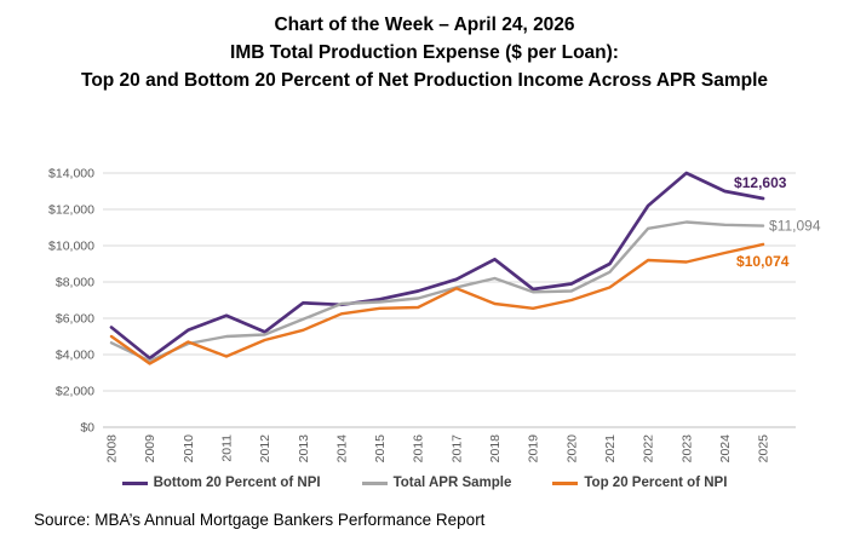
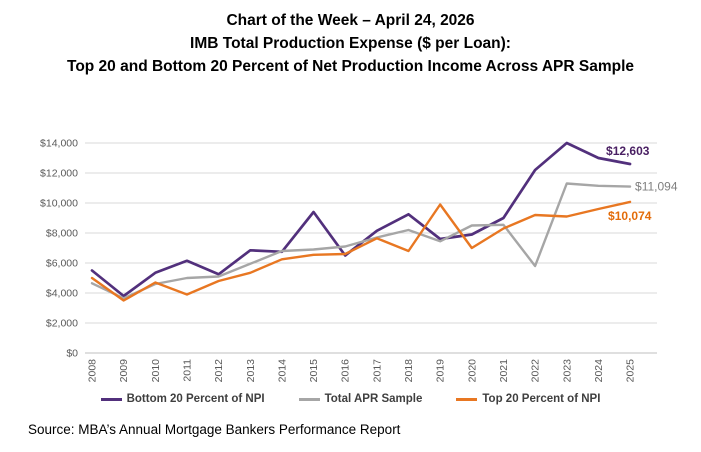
Bottom 20 Percent of NPI/2015: $7000 -> $9400
Bottom 20 Percent of NPI/2016: $7500 -> $6500
Top 20 Percent of NPI/2019: $6600 -> $9900
Total APR Sample/2020: $7500 -> $8500
Top 20 Percent of NPI/2021: $7700 -> $8300
Total APR Sample/2022: $11000 -> $5800
